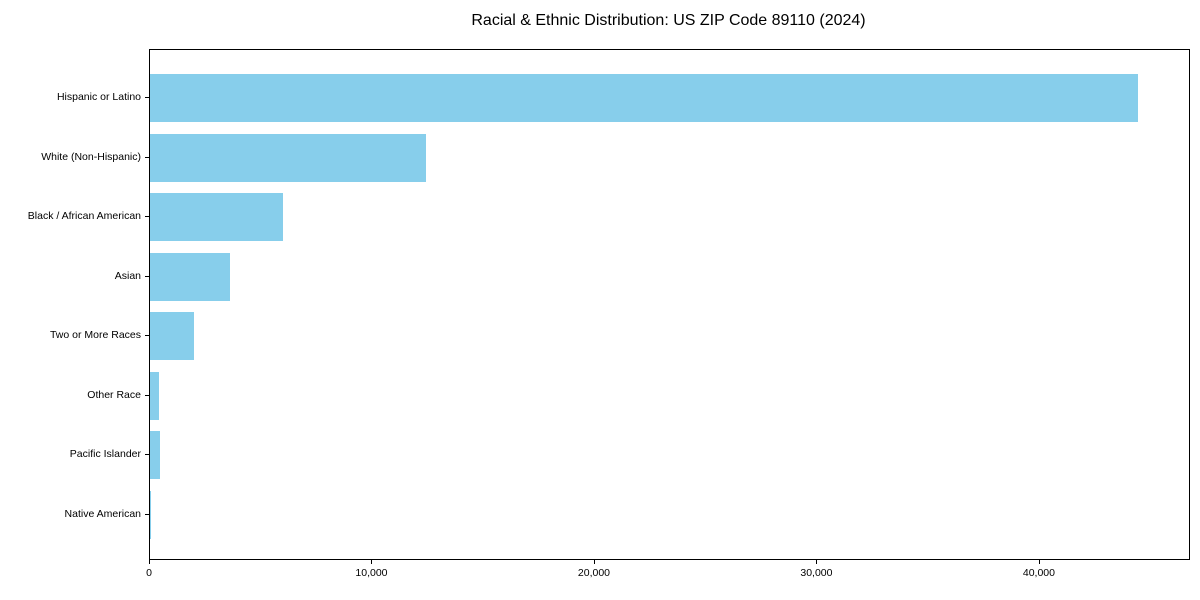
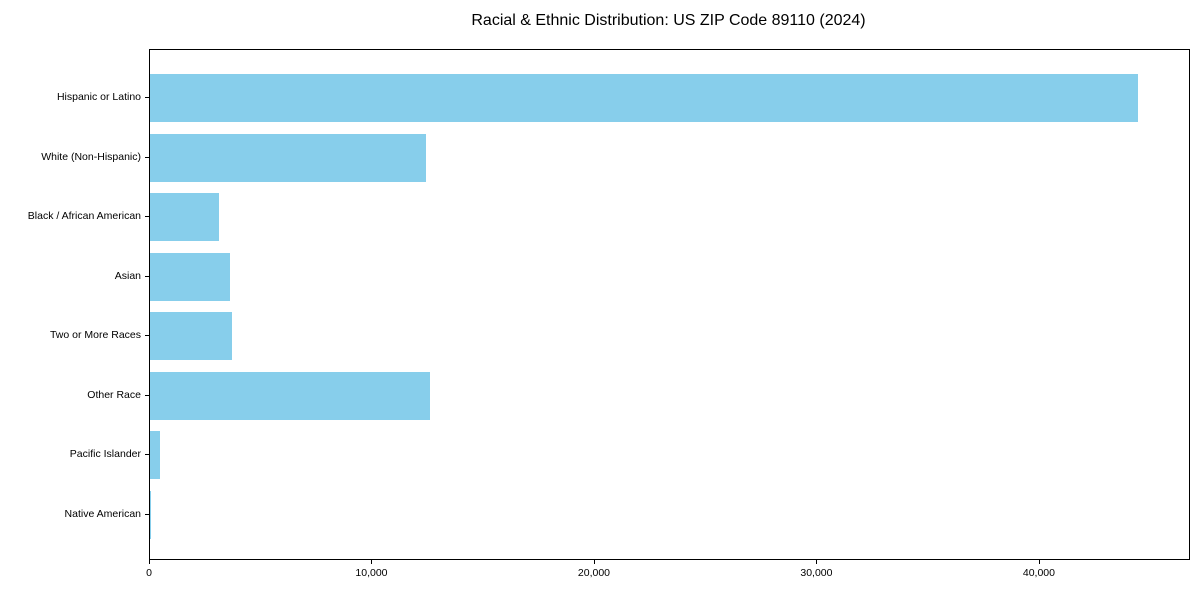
Black / African American: 6000 -> 3100
Two or More Races: 2000 -> 3700
Other Race: 400 -> 12600
